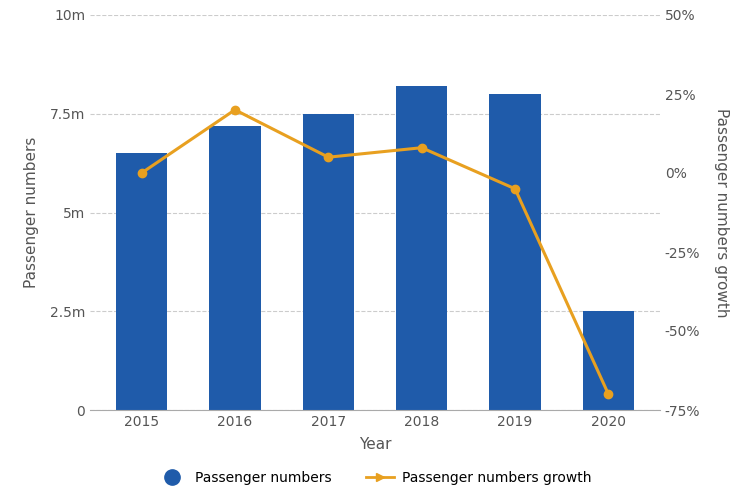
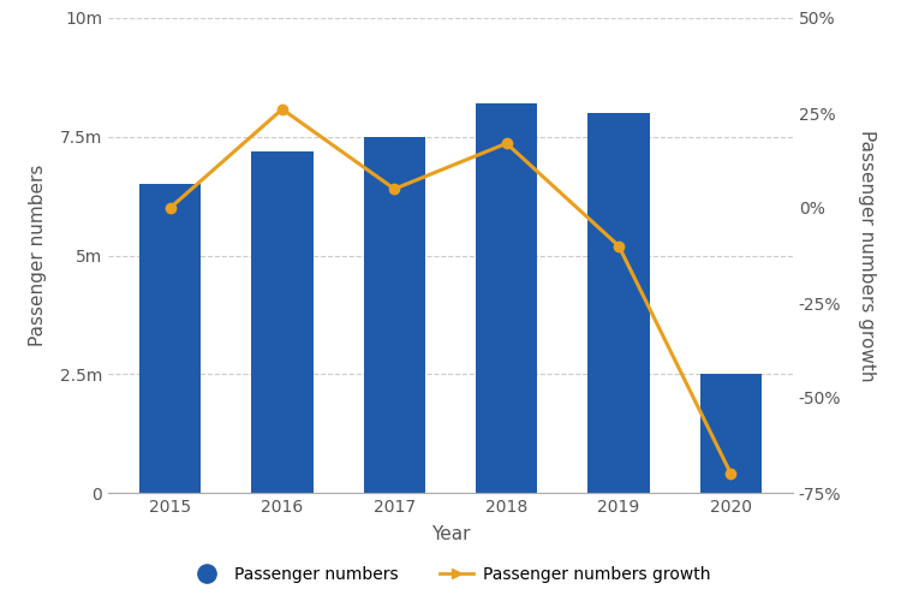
Passenger numbers growth/2016: 20% -> 26%
Passenger numbers growth/2018: 8% -> 17%
Passenger numbers growth/2019: -5% -> -10%
